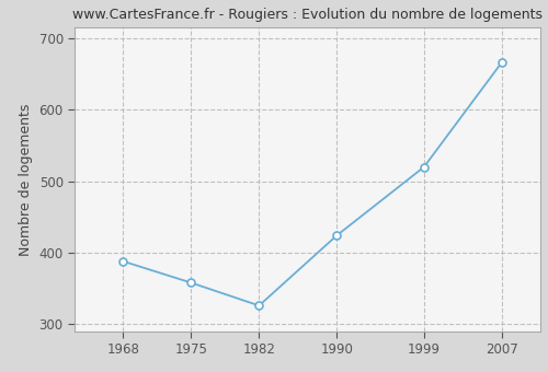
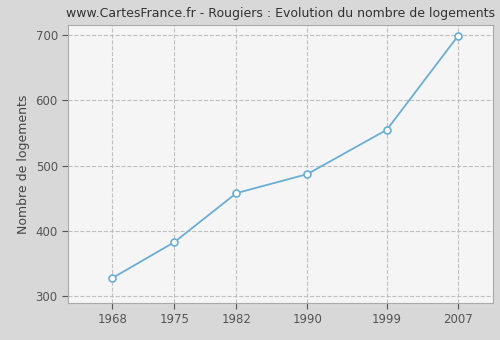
1968: 388 -> 328
1975: 358 -> 383
1982: 326 -> 458
1990: 424 -> 487
1999: 520 -> 555
2007: 666 -> 698
